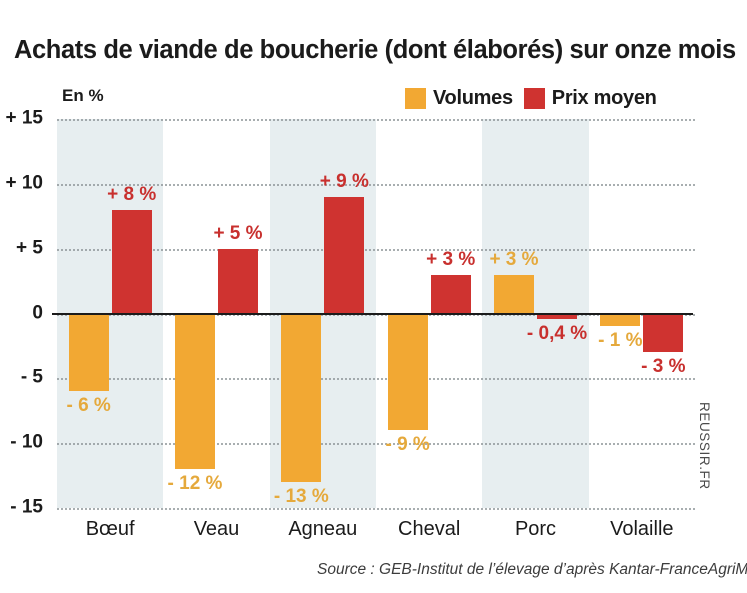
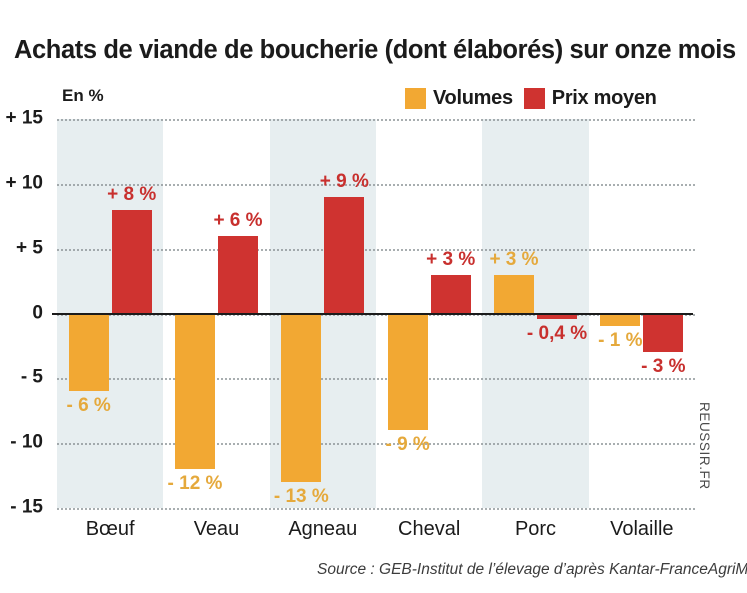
Prix moyen/Veau: 5 -> 6
